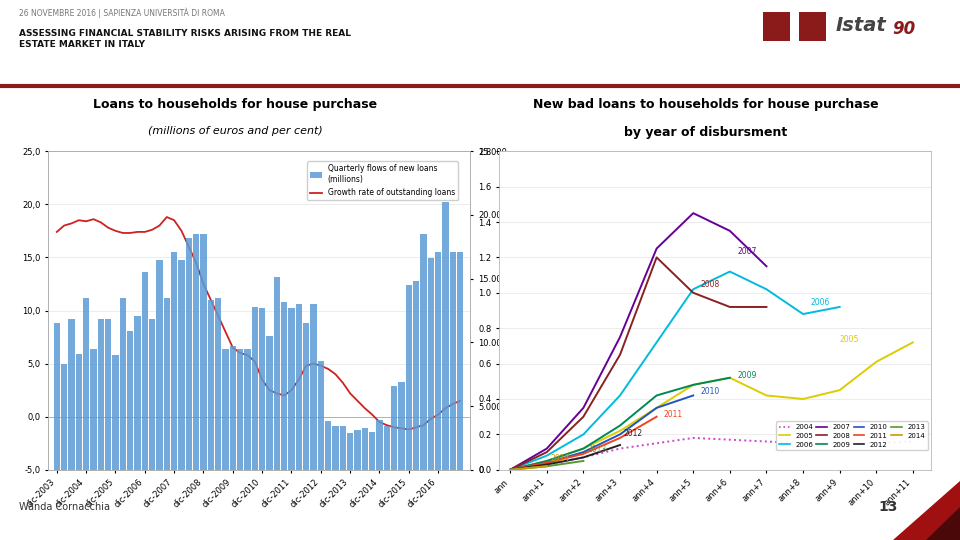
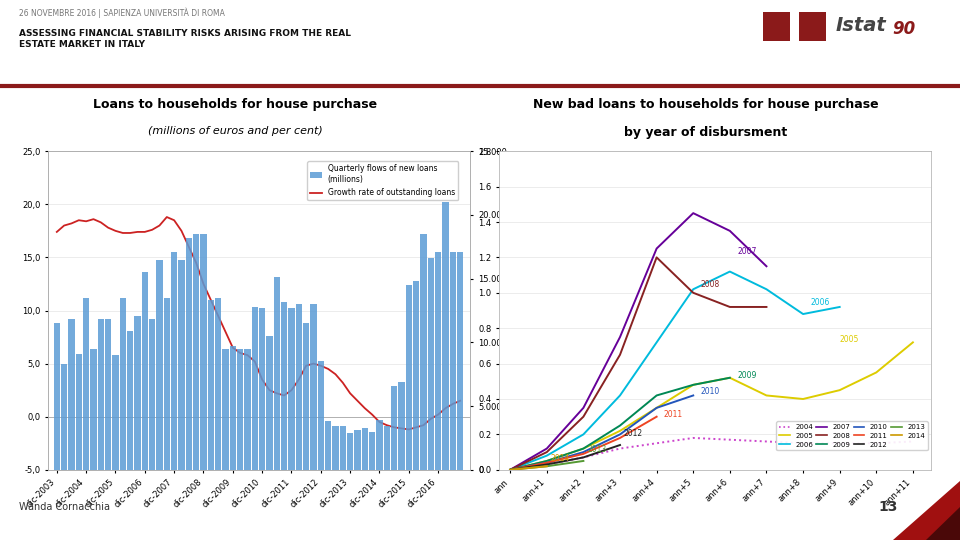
2005/ann+10: 0.61 -> 0.55
